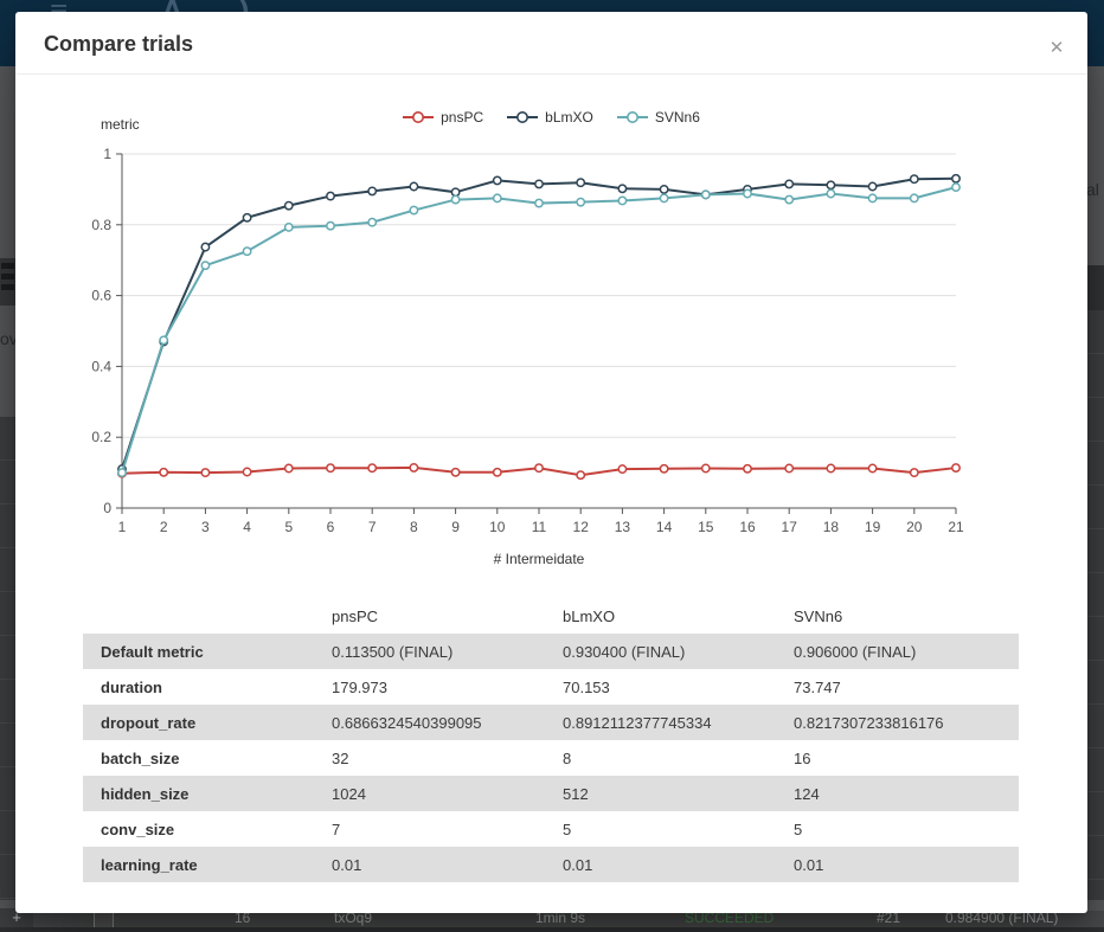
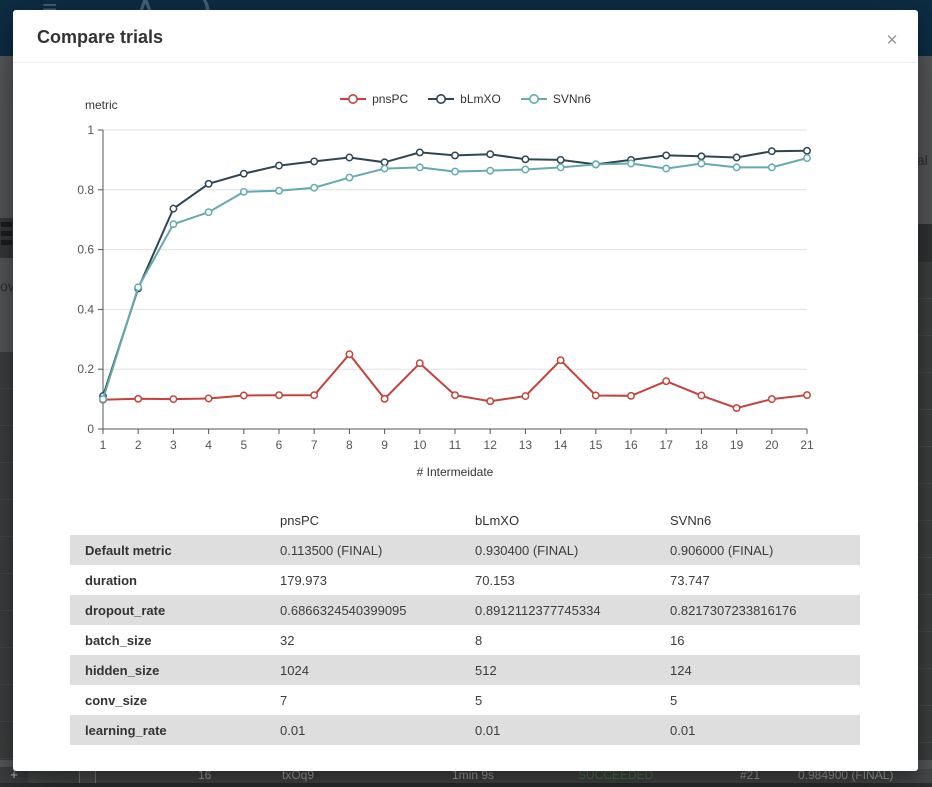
pnsPC/8: 0.11 -> 0.25
pnsPC/10: 0.10 -> 0.22
pnsPC/14: 0.11 -> 0.23
pnsPC/17: 0.11 -> 0.16
pnsPC/19: 0.11 -> 0.07
